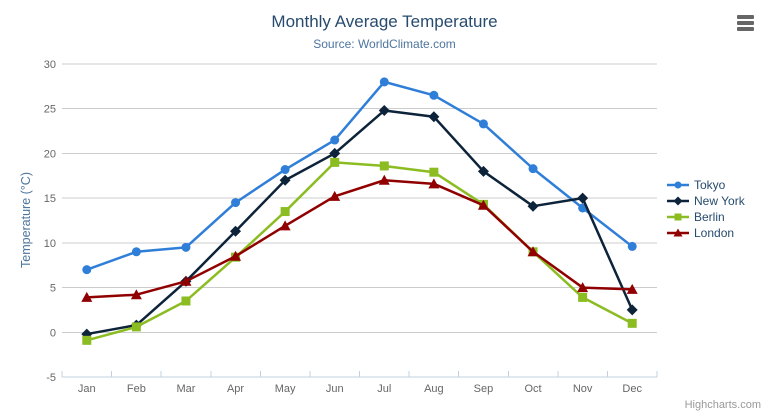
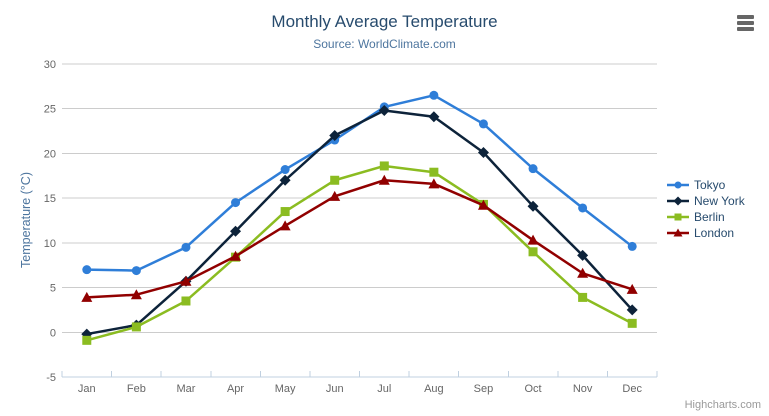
Tokyo/Feb: 9 -> 7
New York/Jun: 20 -> 22
Berlin/Jun: 19 -> 17
Tokyo/Jul: 28 -> 25
New York/Sep: 18 -> 20
London/Oct: 9 -> 10
New York/Nov: 15 -> 9
London/Nov: 5 -> 7
